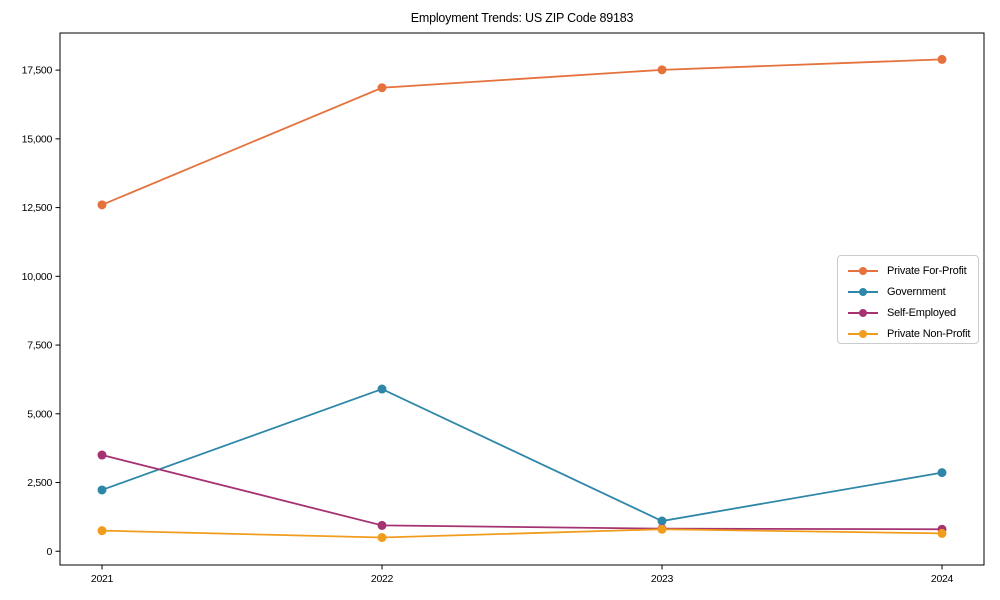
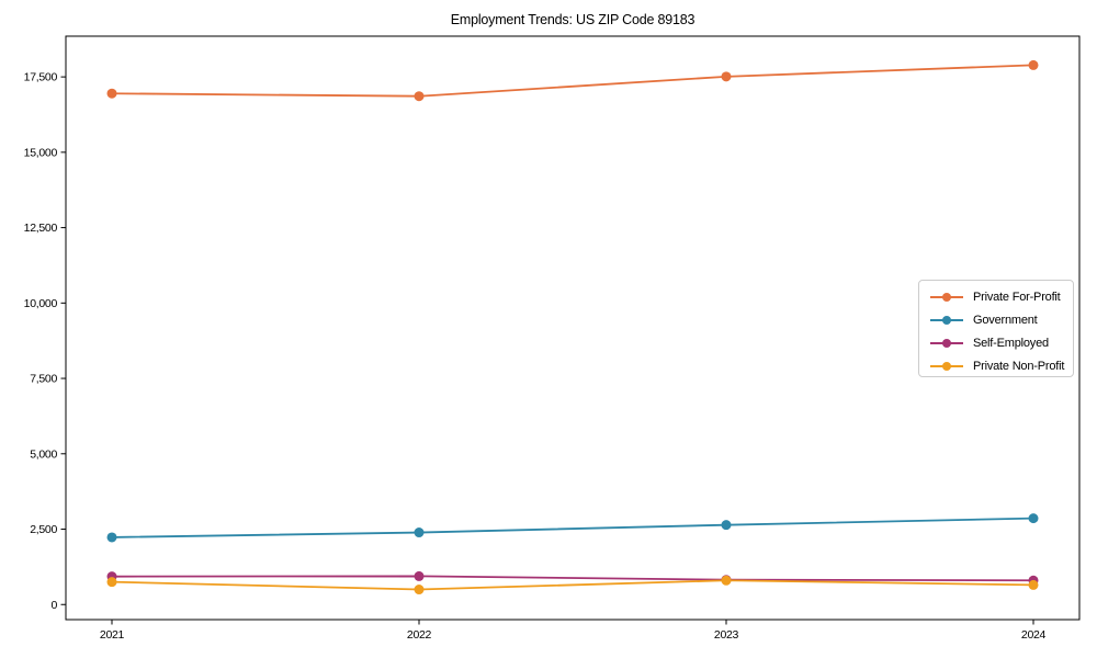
Private For-Profit/2021: 12600 -> 17000
Self-Employed/2021: 3500 -> 900
Government/2022: 5900 -> 2400
Government/2023: 1100 -> 2600
